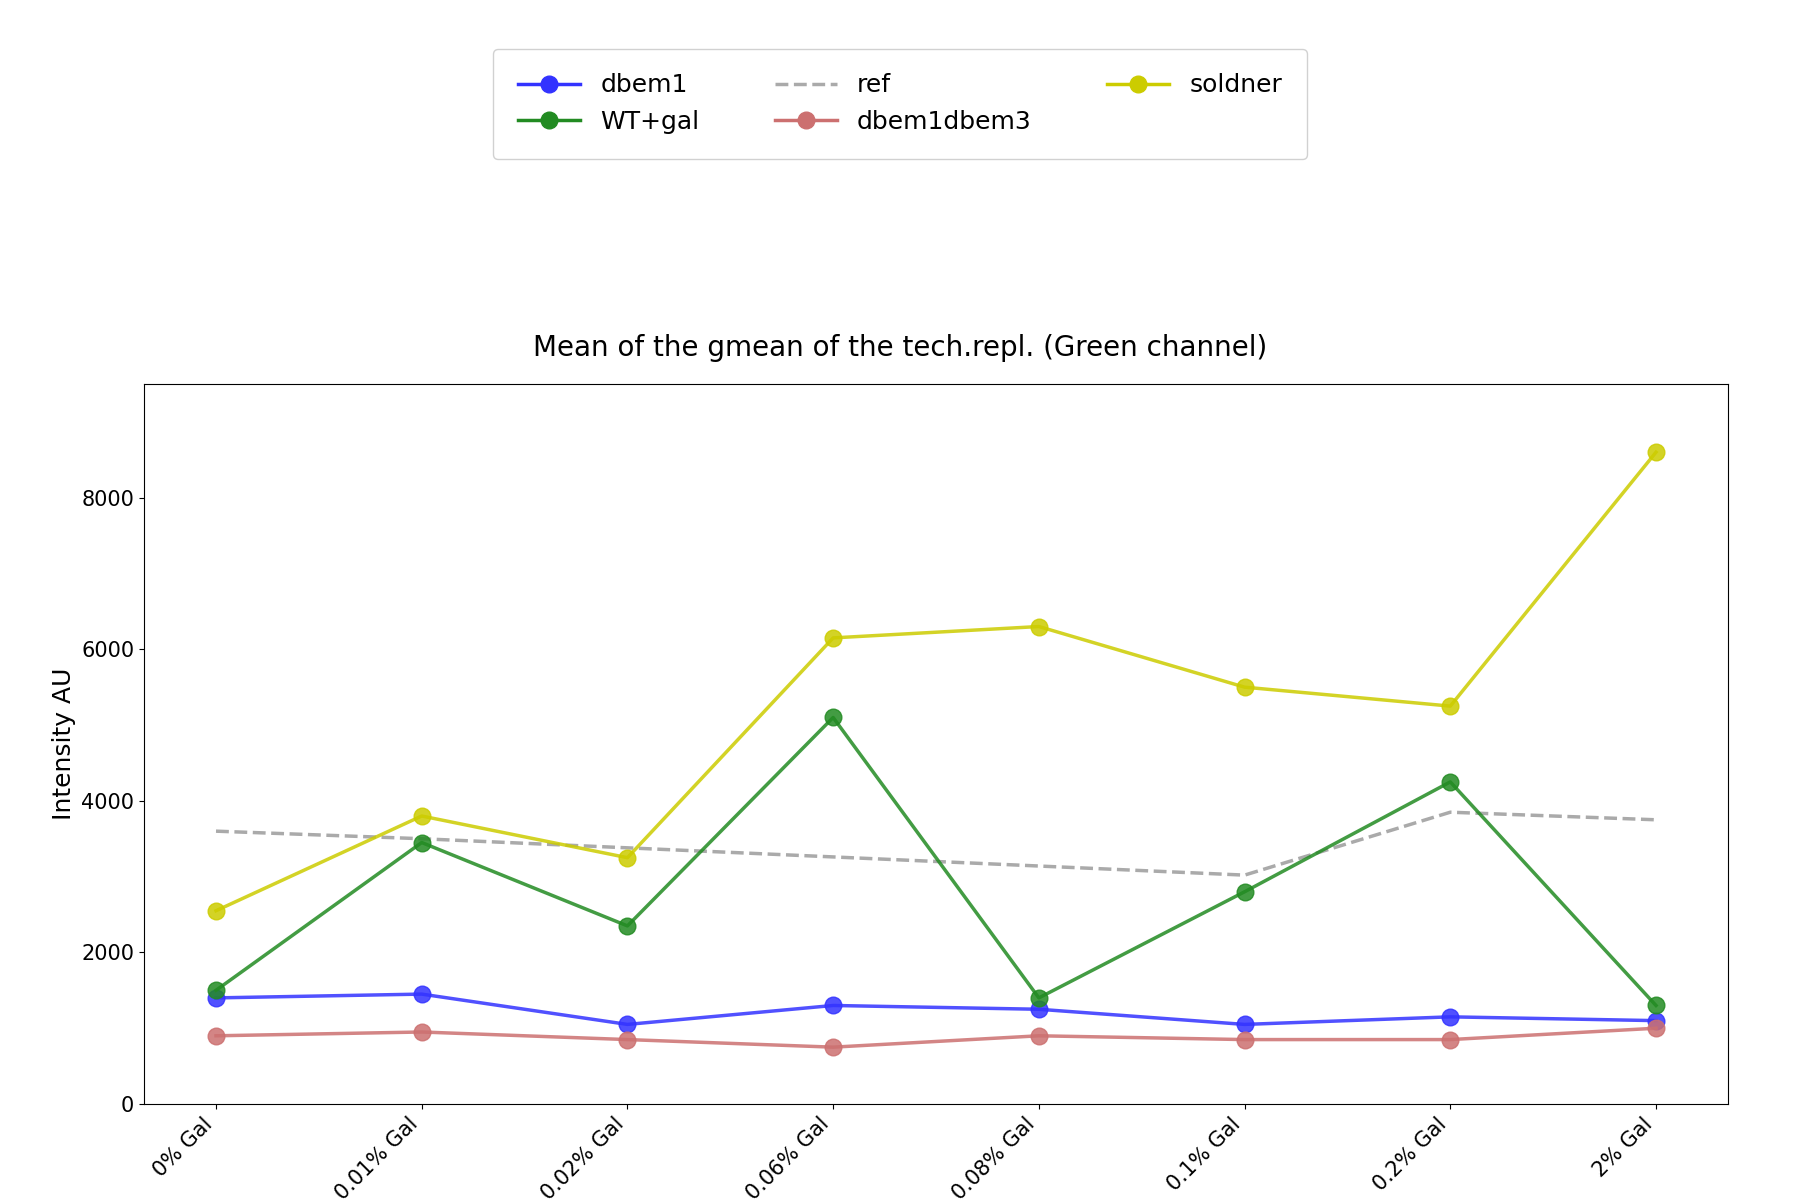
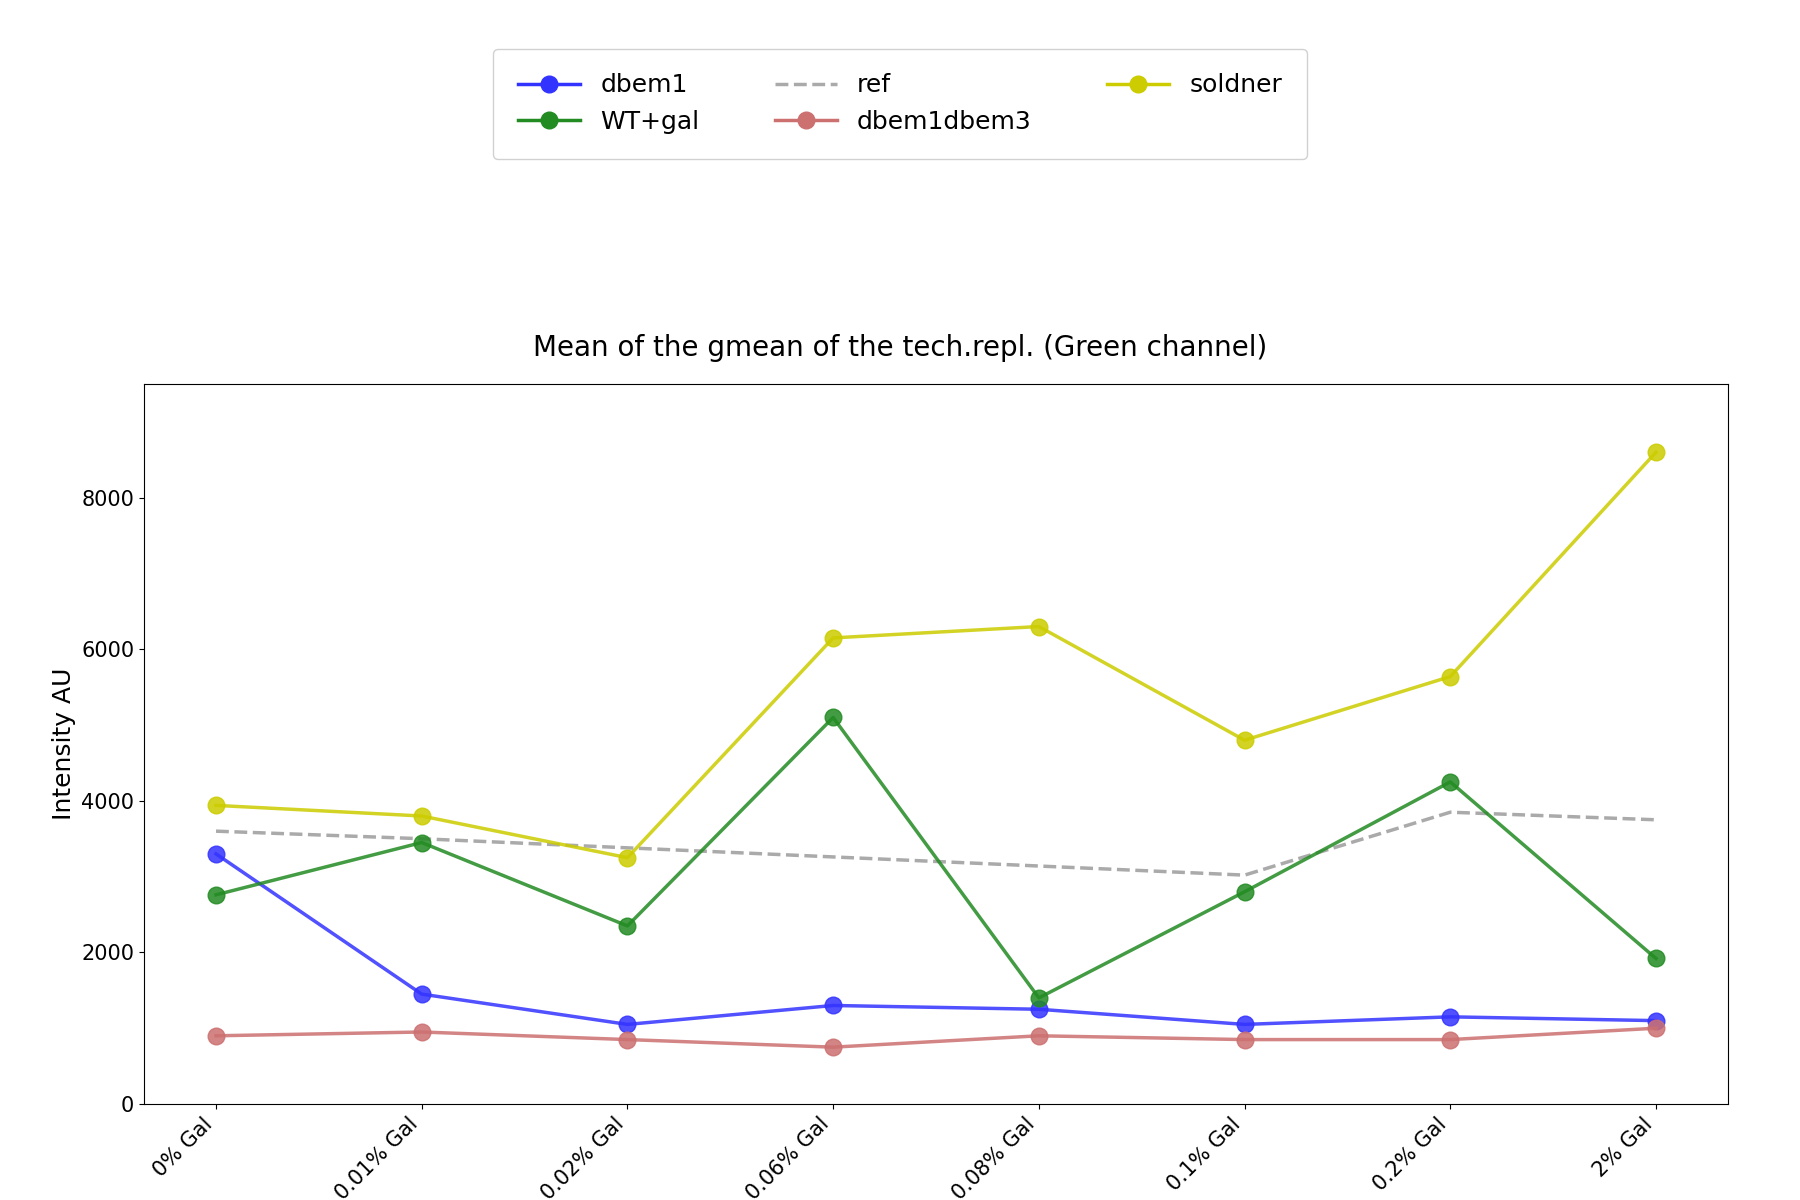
dbem1/0% Gal: 1400 -> 3300
WT+gal/0% Gal: 1500 -> 2760
soldner/0% Gal: 2550 -> 3940
soldner/0.1% Gal: 5500 -> 4800
soldner/0.2% Gal: 5250 -> 5640
WT+gal/2% Gal: 1300 -> 1920
